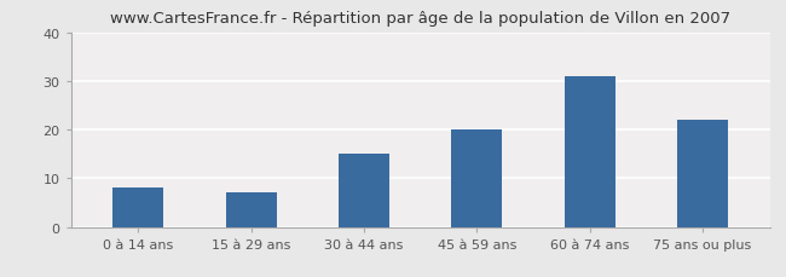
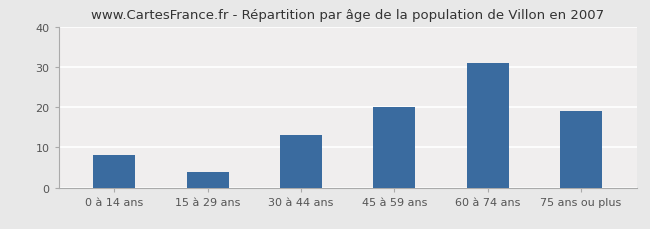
15 à 29 ans: 7 -> 4
30 à 44 ans: 15 -> 13
75 ans ou plus: 22 -> 19
